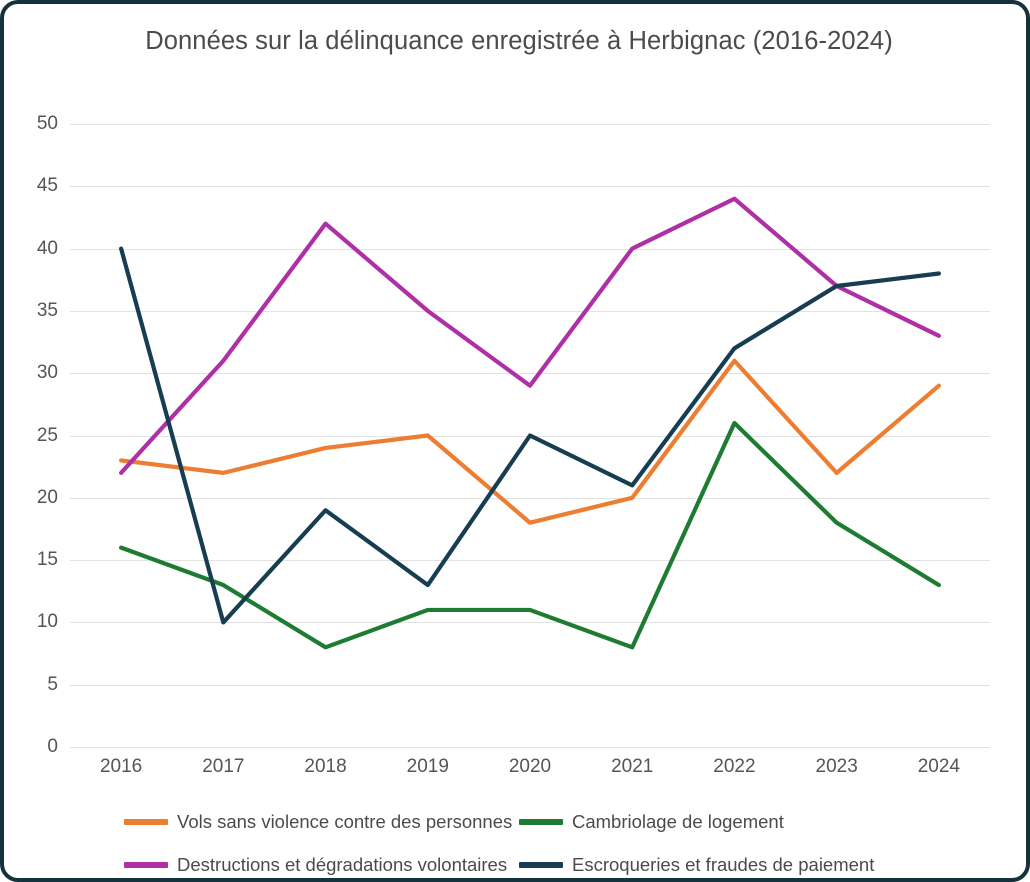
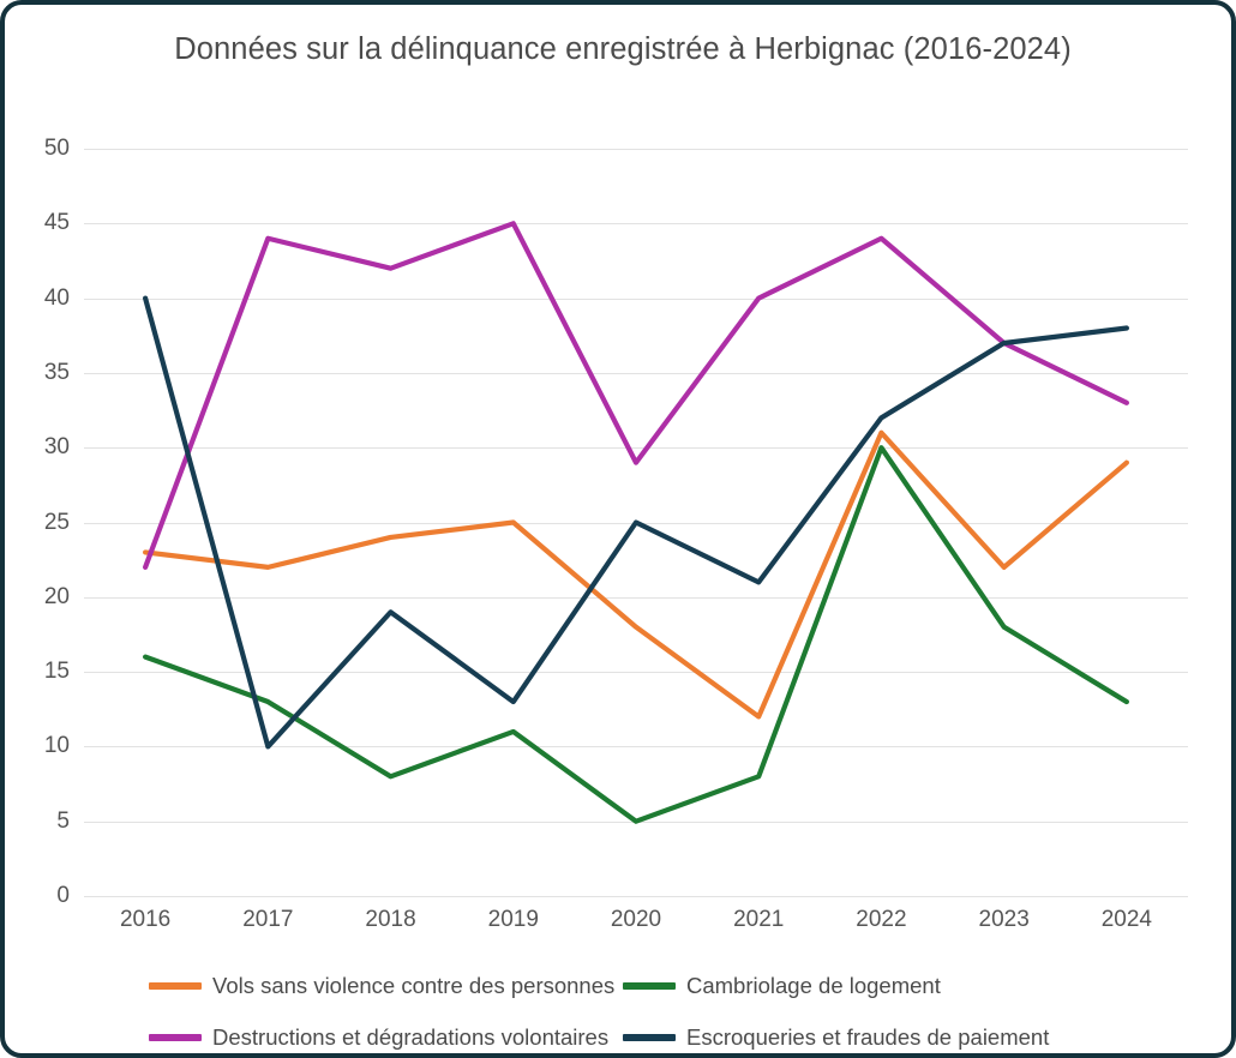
Destructions et dégradations volontaires/2017: 31 -> 44
Destructions et dégradations volontaires/2019: 35 -> 45
Cambriolage de logement/2020: 11 -> 5
Vols sans violence contre des personnes/2021: 20 -> 12
Cambriolage de logement/2022: 26 -> 30
